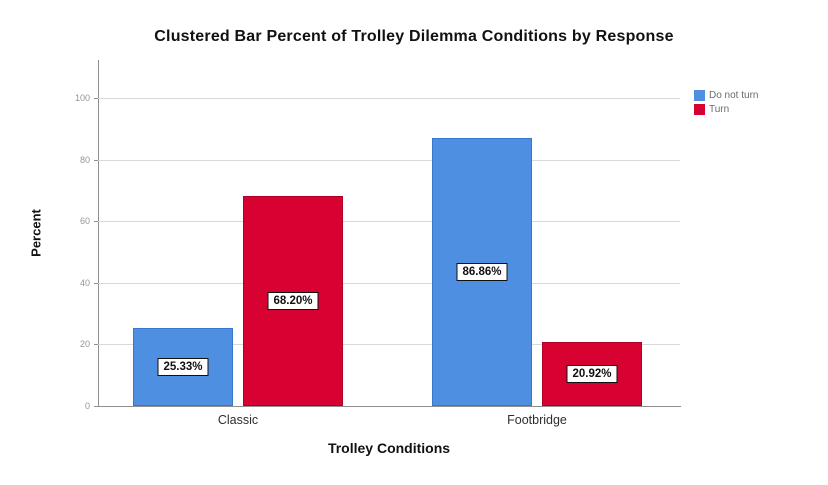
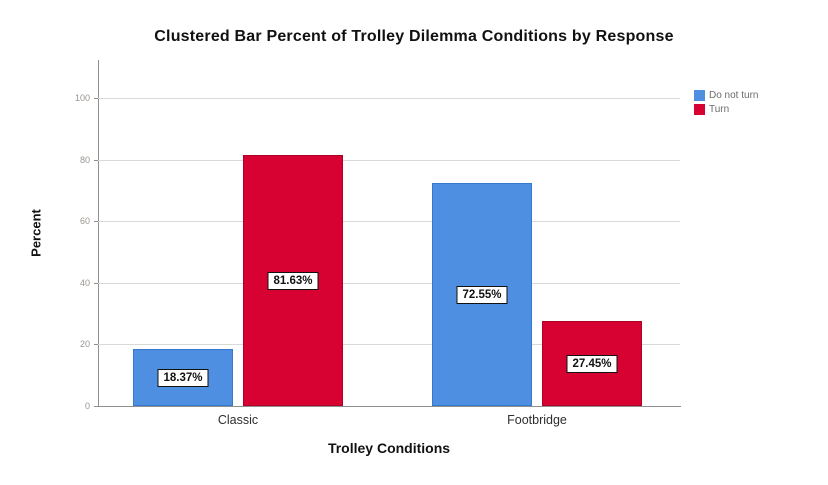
Do not turn/Classic: 25.33% -> 18.37%
Turn/Classic: 68.20% -> 81.63%
Do not turn/Footbridge: 86.86% -> 72.55%
Turn/Footbridge: 20.92% -> 27.45%
